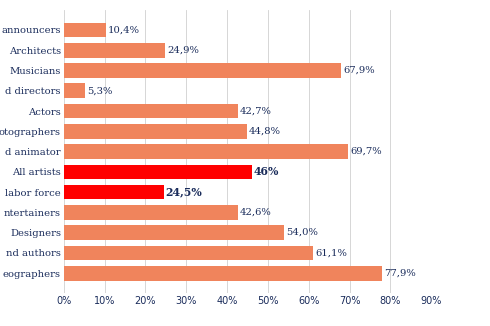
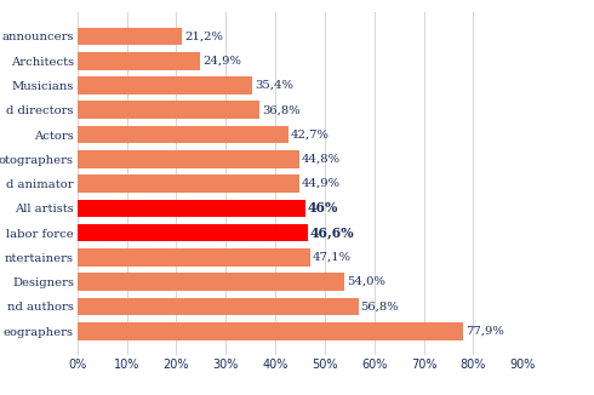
announcers: 10,4% -> 21,2%
Musicians: 67,9% -> 35,4%
d directors: 5,3% -> 36,8%
d animator: 69,7% -> 44,9%
labor force: 24,5% -> 46,6%
ntertainers: 42,6% -> 47,1%
nd authors: 61,1% -> 56,8%
